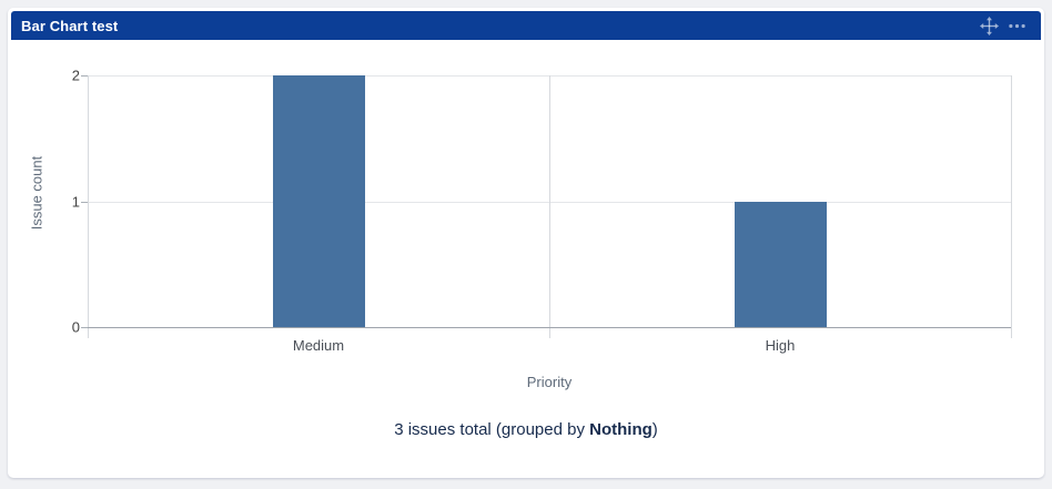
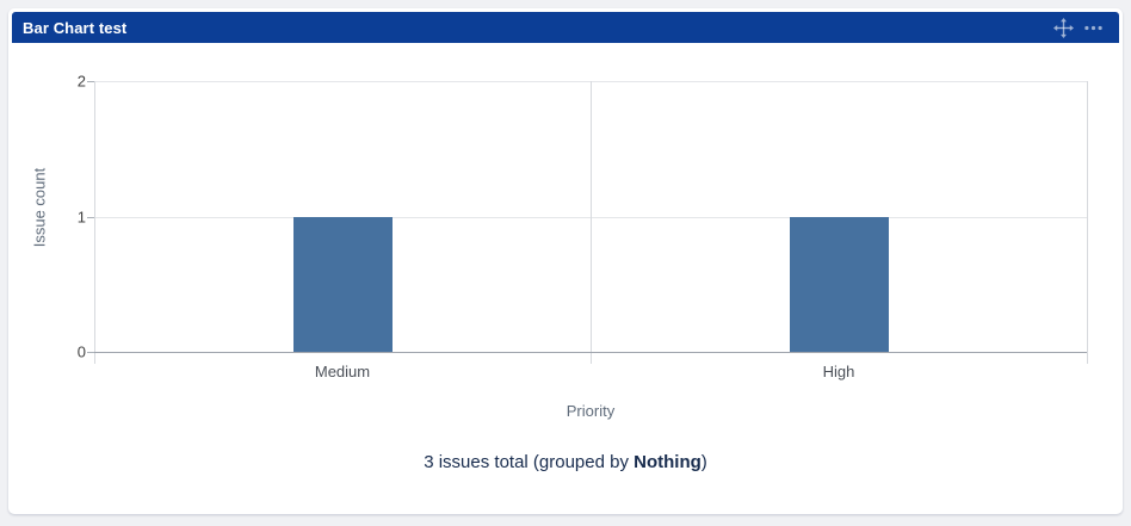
Medium: 2 -> 1
